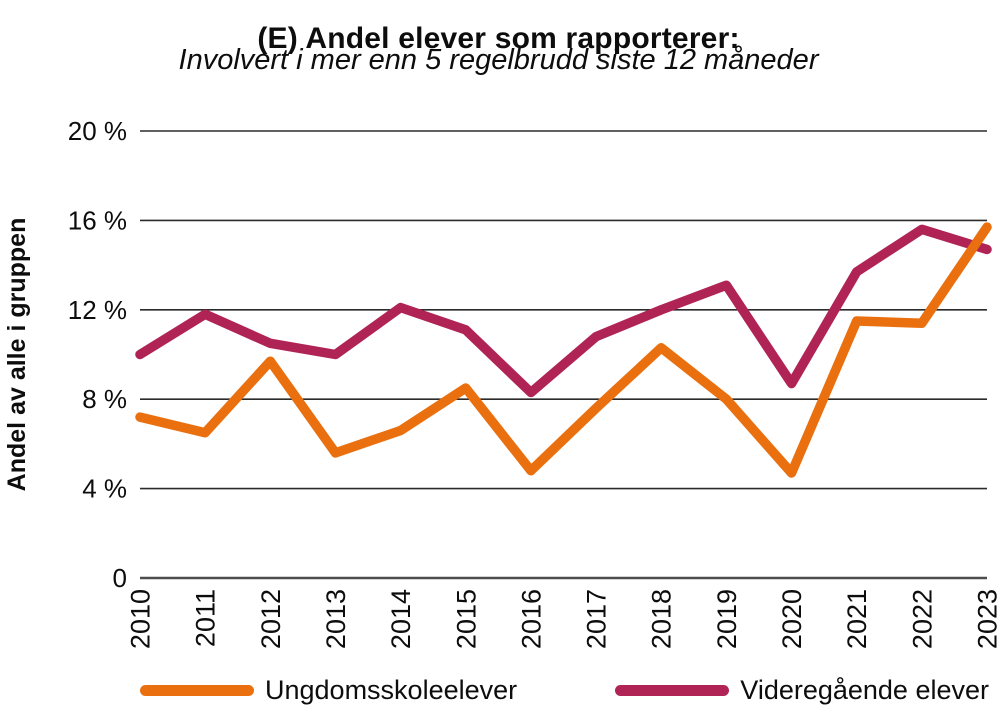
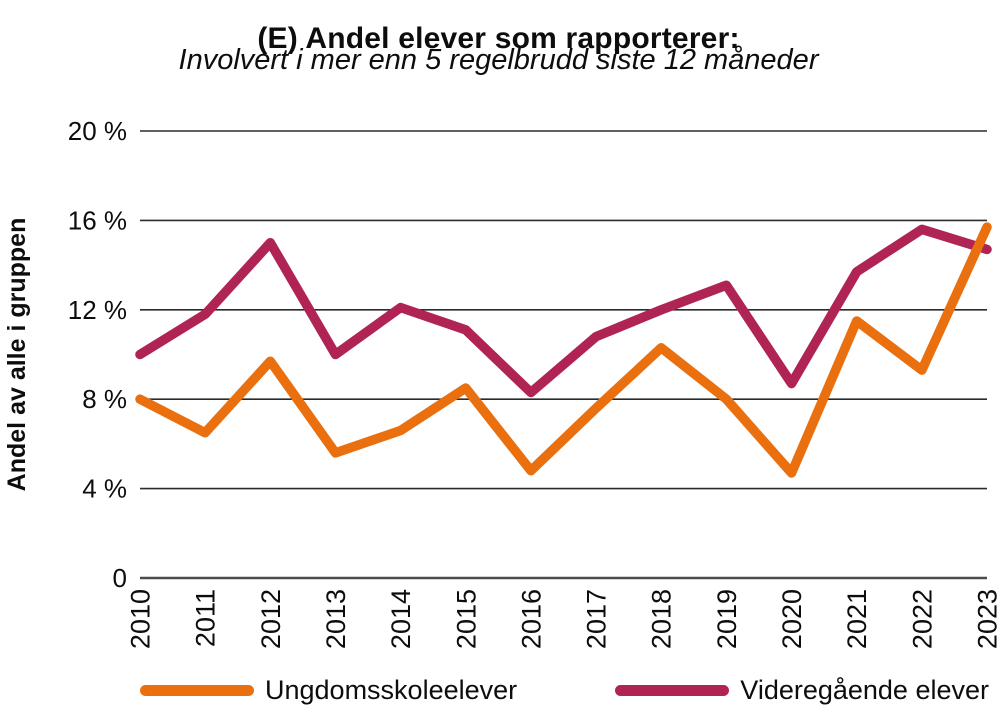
Ungdomsskoleelever/2010: 7.2% -> 8.0%
Videregående elever/2012: 10.5% -> 15.0%
Ungdomsskoleelever/2022: 11.4% -> 9.3%
